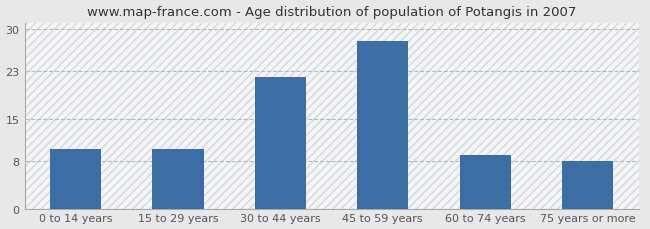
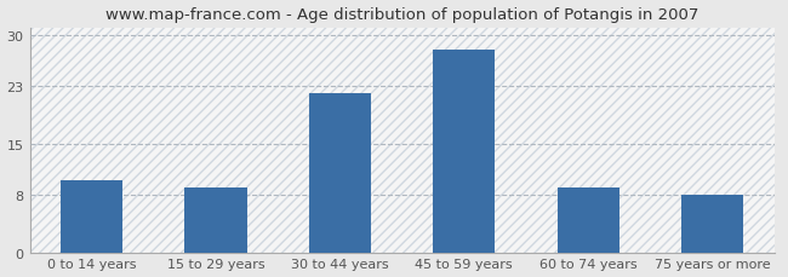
15 to 29 years: 10 -> 9
